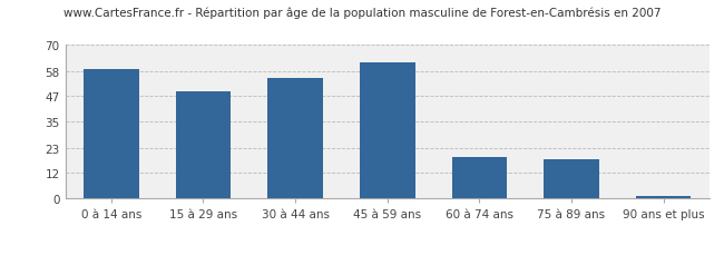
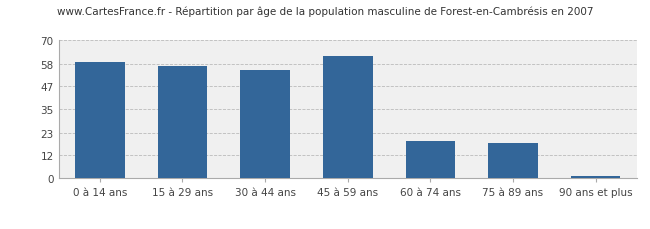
15 à 29 ans: 49 -> 57
